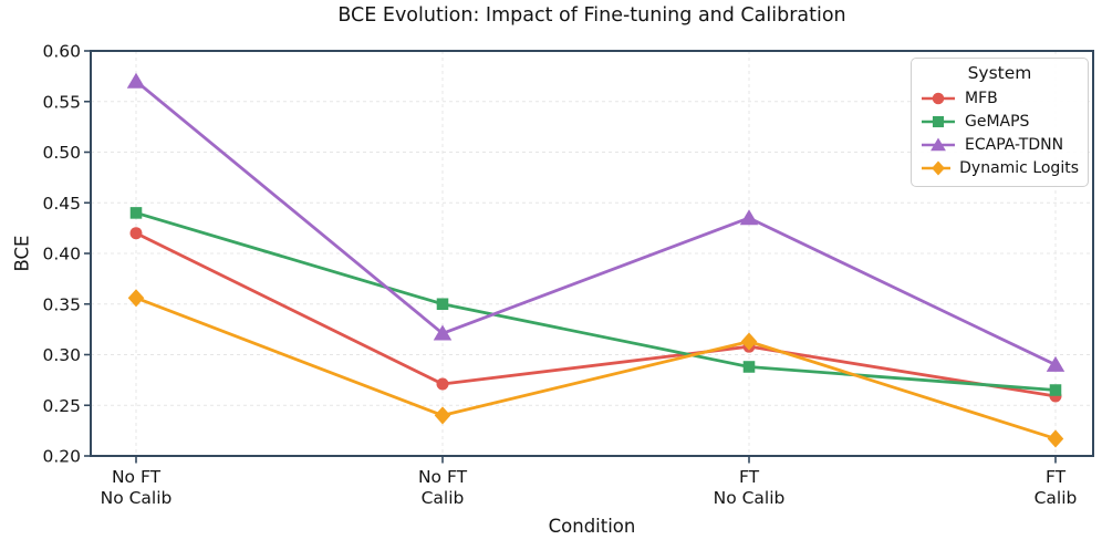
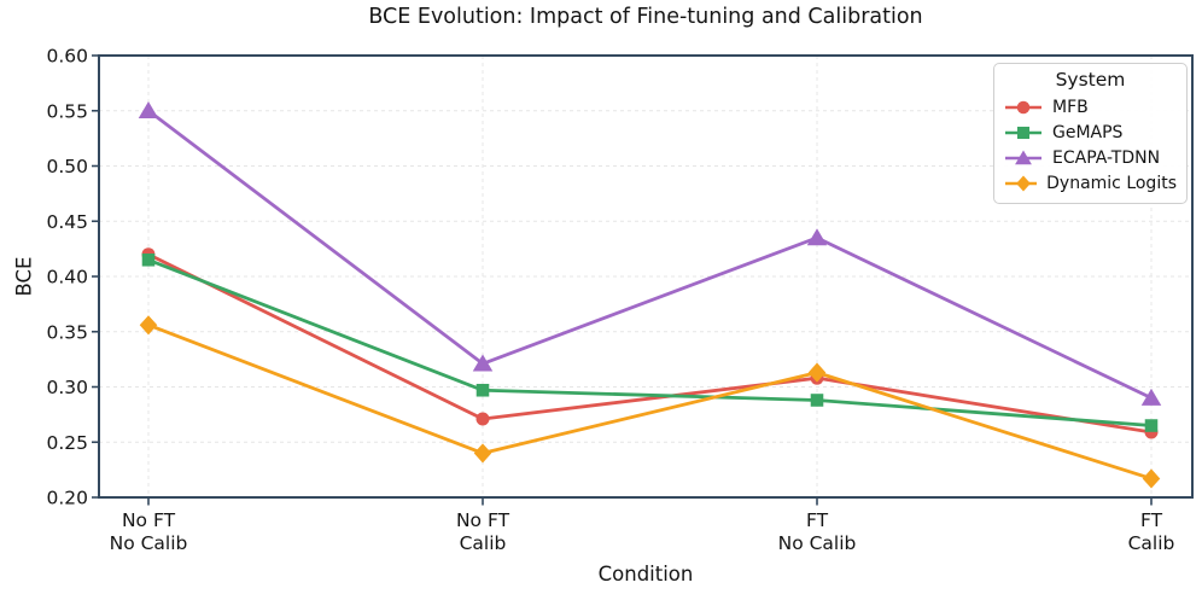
GeMAPS/No FT No Calib: 0.44 -> 0.41
ECAPA-TDNN/No FT No Calib: 0.57 -> 0.55
GeMAPS/No FT Calib: 0.35 -> 0.30
